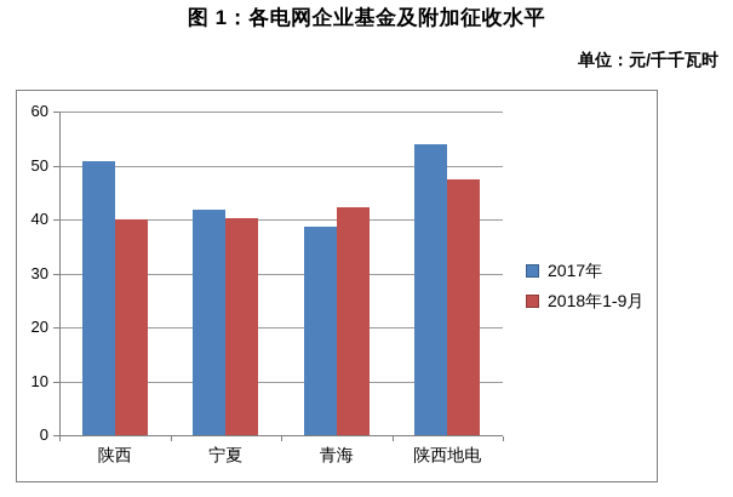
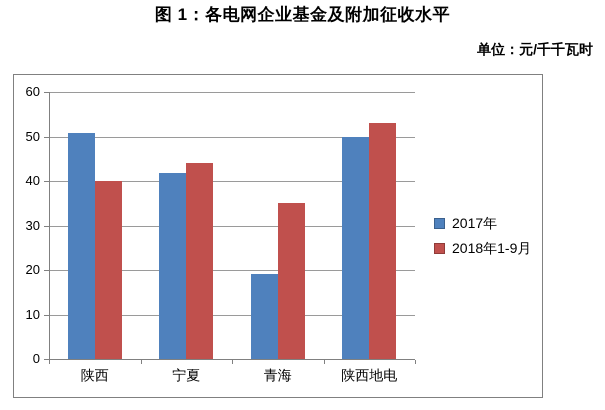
2018年1-9月/宁夏: 40 -> 44
2017年/青海: 39 -> 19
2018年1-9月/青海: 42 -> 35
2017年/陕西地电: 54 -> 50
2018年1-9月/陕西地电: 47 -> 53
